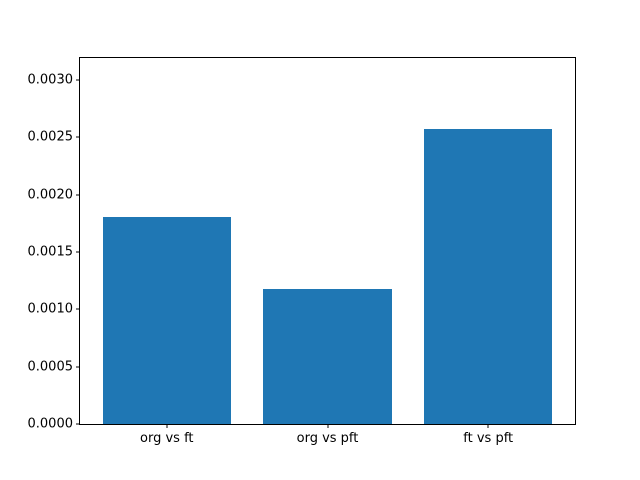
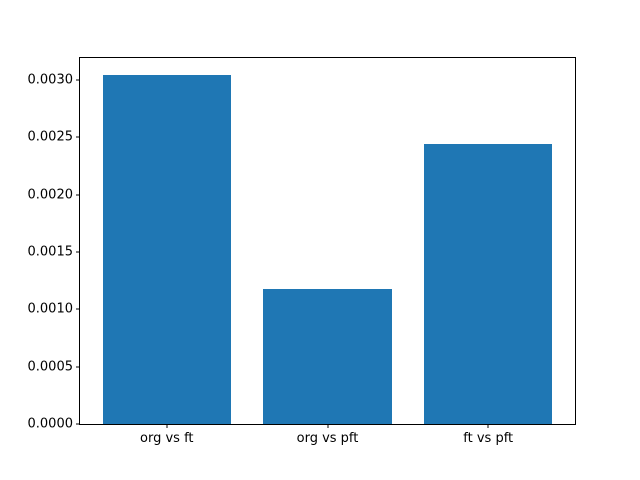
org vs ft: 0.00180 -> 0.00304
ft vs pft: 0.00257 -> 0.00244
